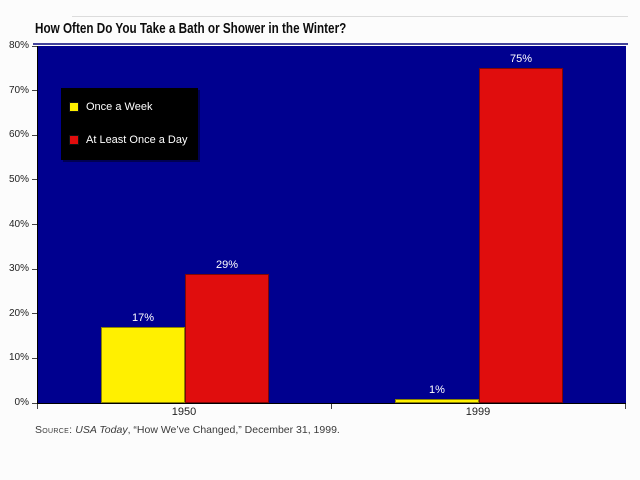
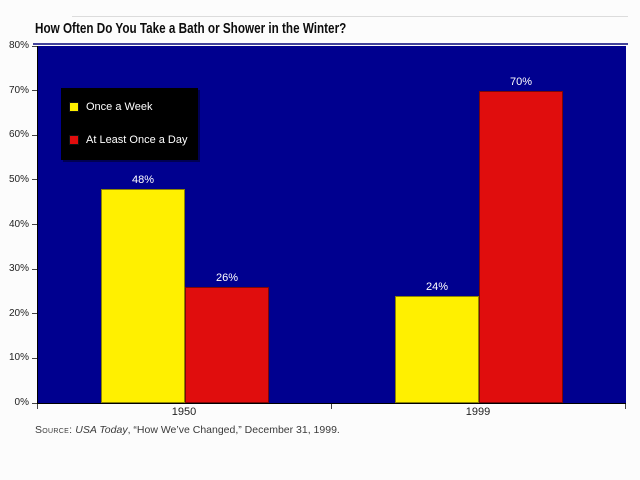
Once a Week/1950: 17% -> 48%
At Least Once a Day/1950: 29% -> 26%
Once a Week/1999: 1% -> 24%
At Least Once a Day/1999: 75% -> 70%
